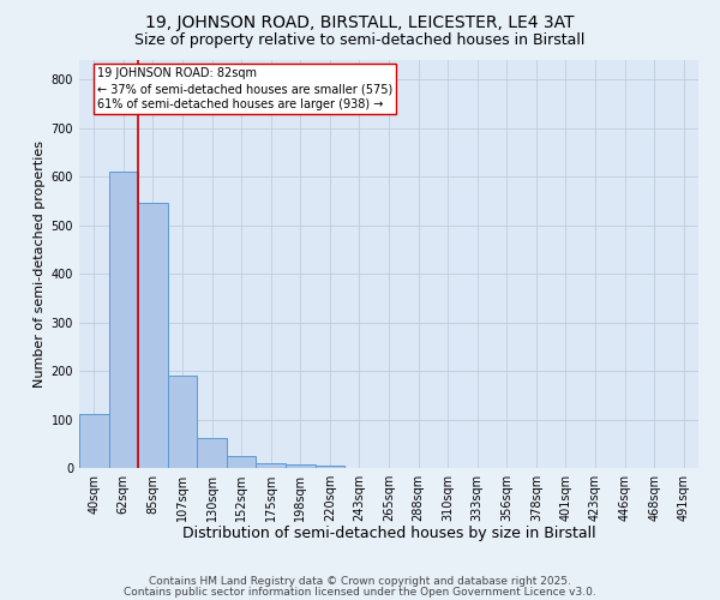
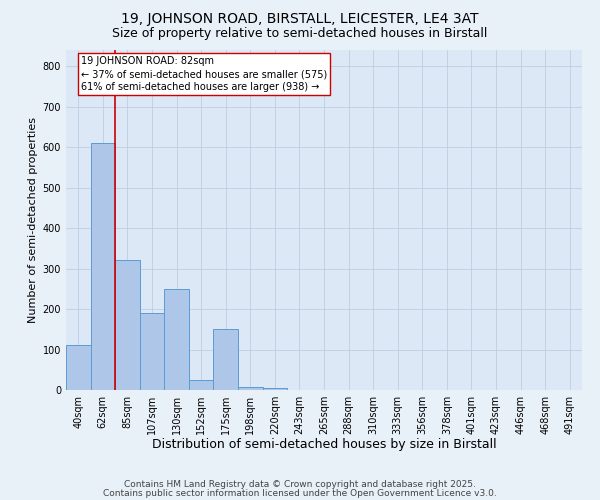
85sqm: 545 -> 320
130sqm: 63 -> 250
175sqm: 10 -> 150
